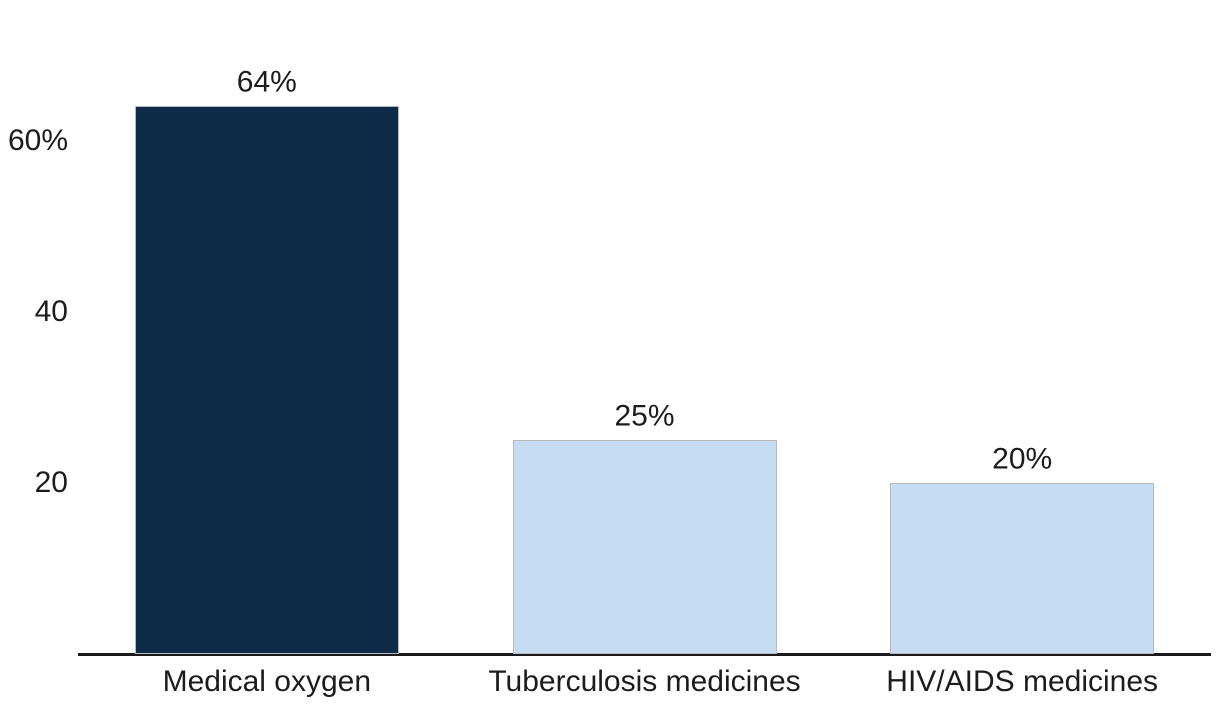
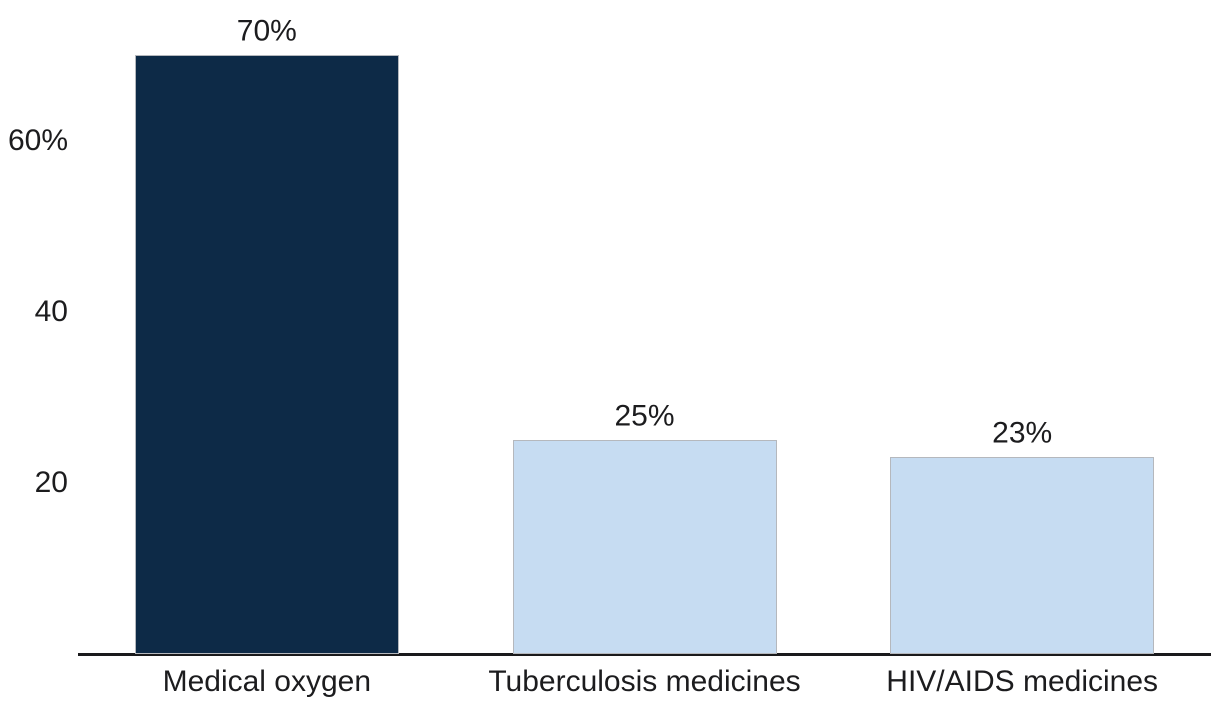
Medical oxygen: 64% -> 70%
HIV/AIDS medicines: 20% -> 23%
